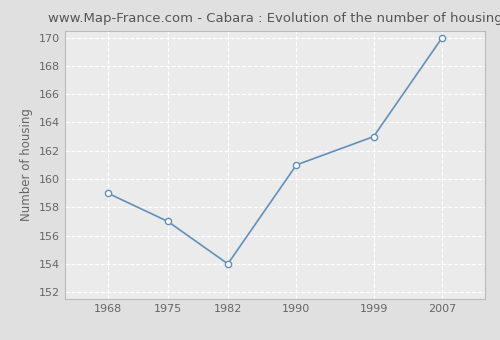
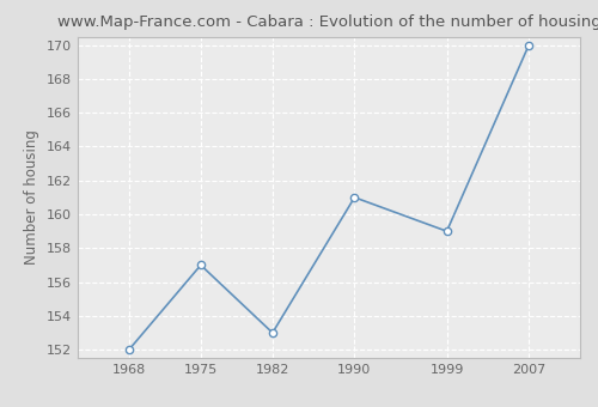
1968: 159 -> 152
1982: 154 -> 153
1999: 163 -> 159
